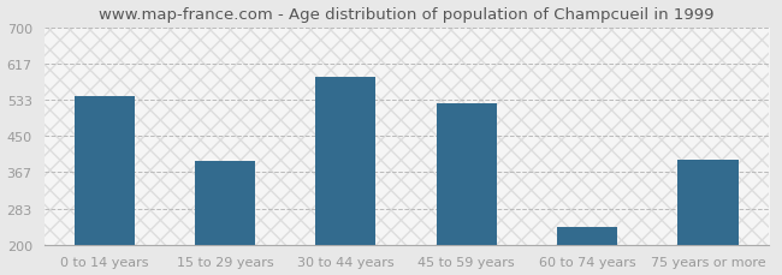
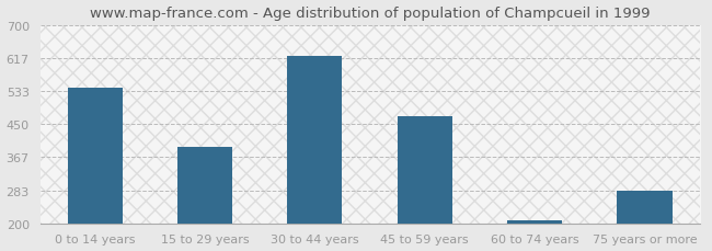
30 to 44 years: 585 -> 622
45 to 59 years: 525 -> 470
60 to 74 years: 240 -> 208
75 years or more: 395 -> 283
